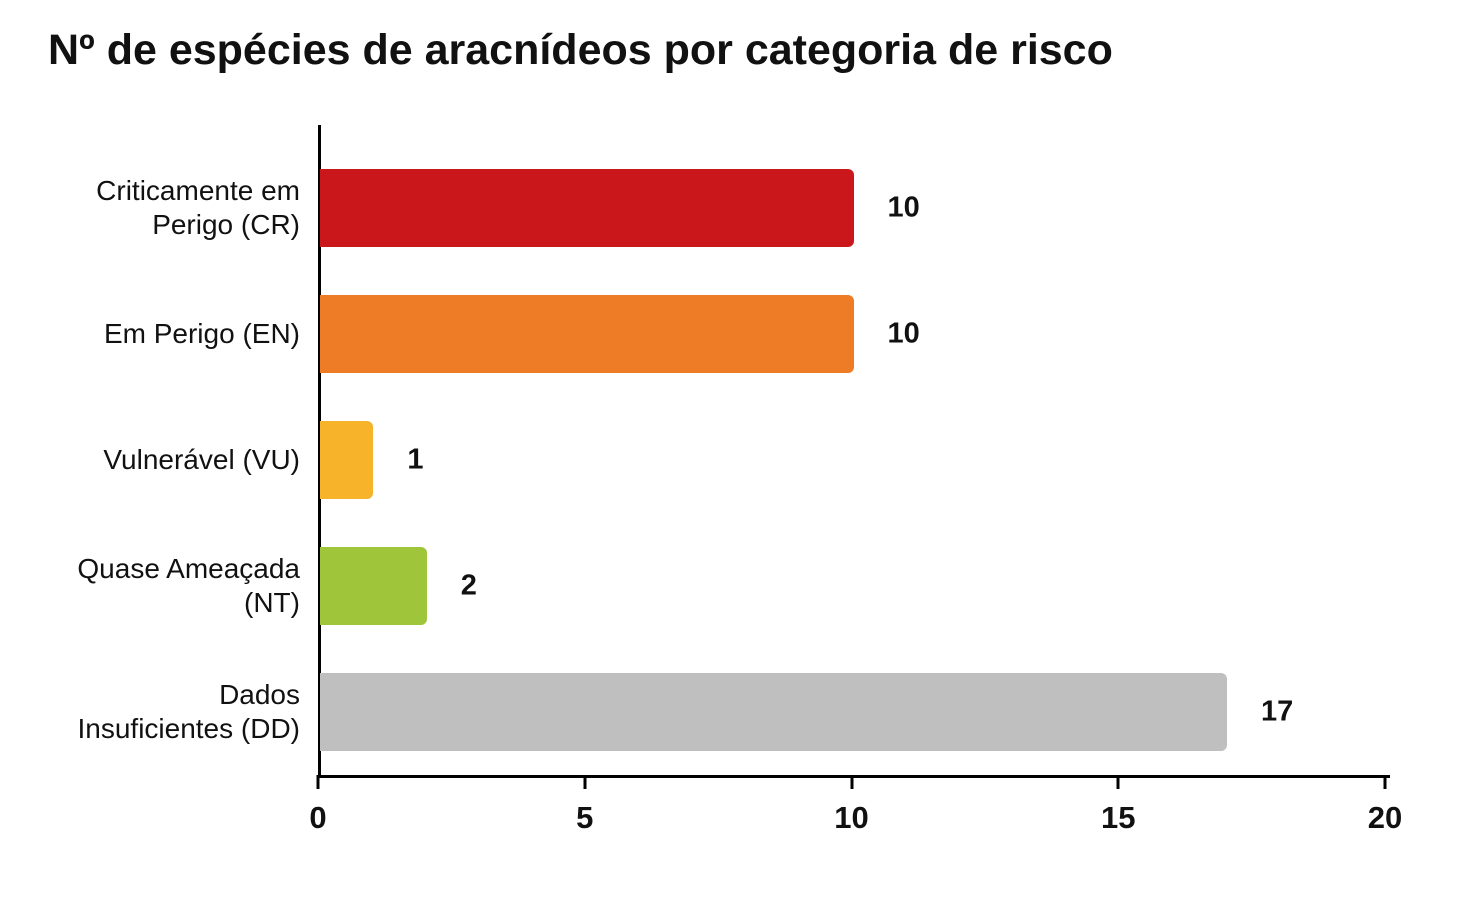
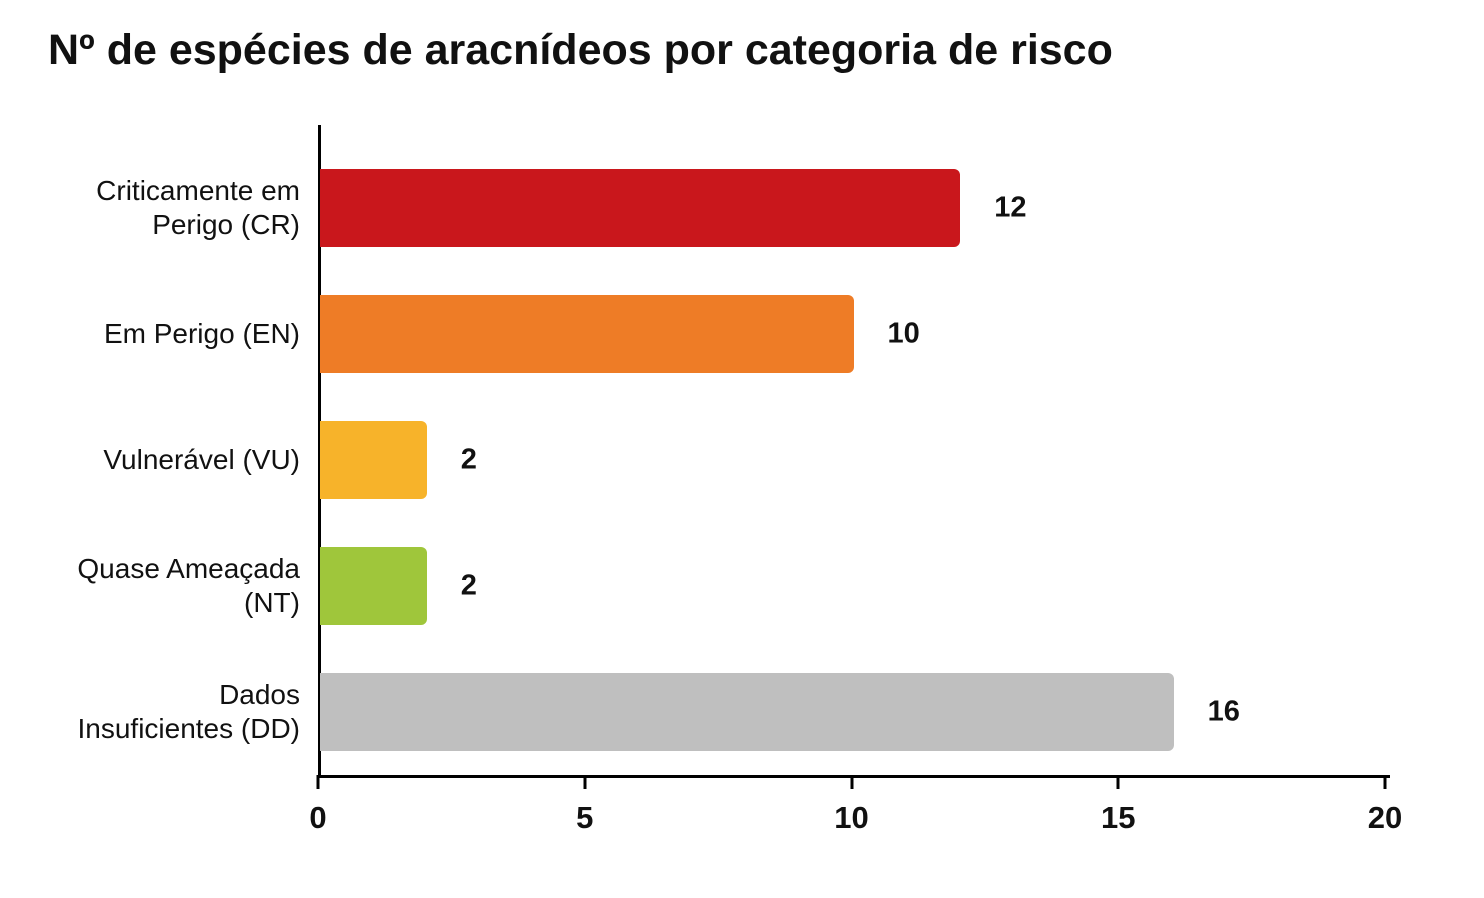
Criticamente em Perigo (CR): 10 -> 12
Vulnerável (VU): 1 -> 2
Dados Insuficientes (DD): 17 -> 16
